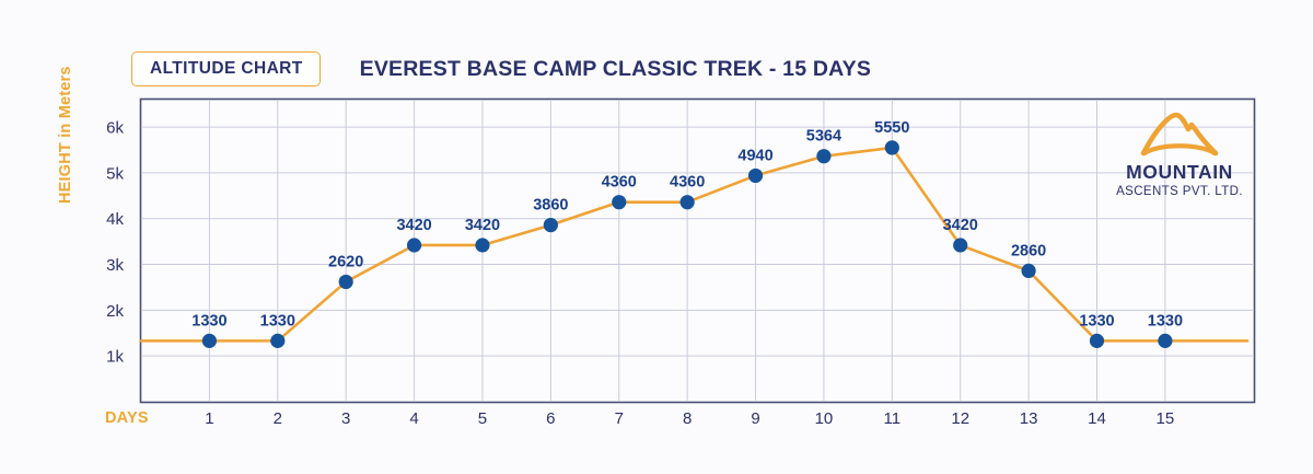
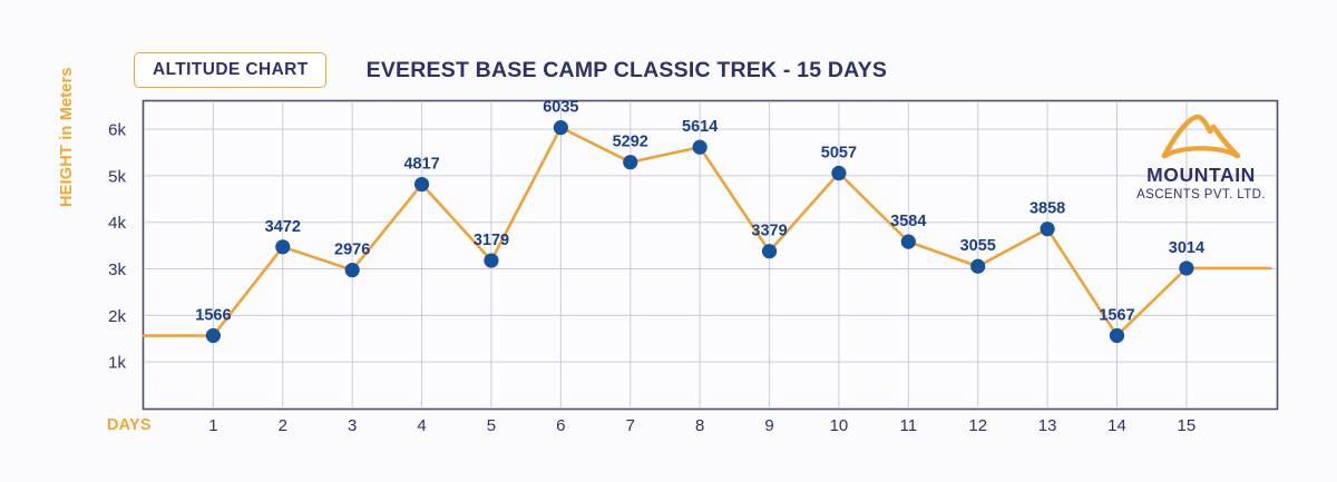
1: 1330 -> 1566
2: 1330 -> 3472
3: 2620 -> 2976
4: 3420 -> 4817
5: 3420 -> 3179
6: 3860 -> 6035
7: 4360 -> 5292
8: 4360 -> 5614
9: 4940 -> 3379
10: 5364 -> 5057
11: 5550 -> 3584
12: 3420 -> 3055
13: 2860 -> 3858
14: 1330 -> 1567
15: 1330 -> 3014
